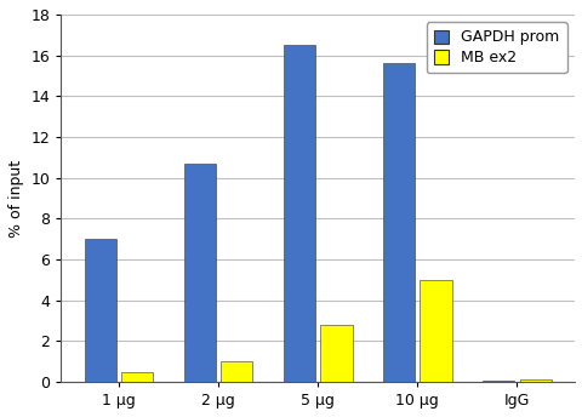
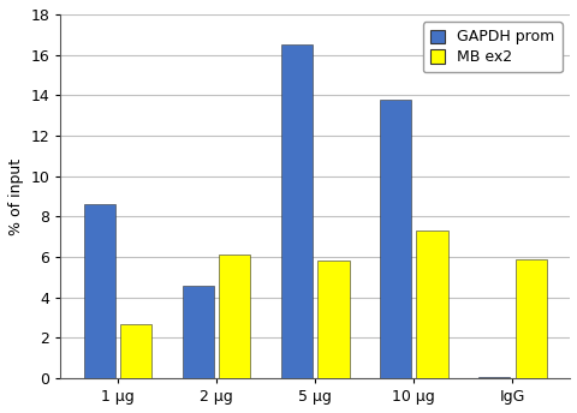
GAPDH prom/1 μg: 7.0 -> 8.6
MB ex2/1 μg: 0.5 -> 2.7
GAPDH prom/2 μg: 10.7 -> 4.6
MB ex2/2 μg: 1.0 -> 6.1
MB ex2/5 μg: 2.8 -> 5.8
GAPDH prom/10 μg: 15.6 -> 13.8
MB ex2/10 μg: 5.0 -> 7.3
MB ex2/IgG: 0.1 -> 5.9
